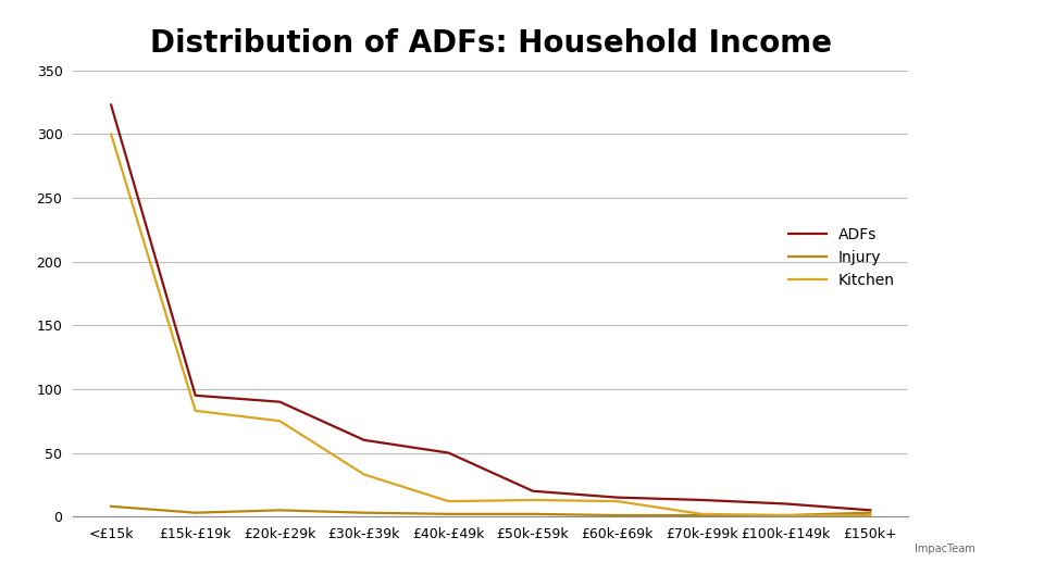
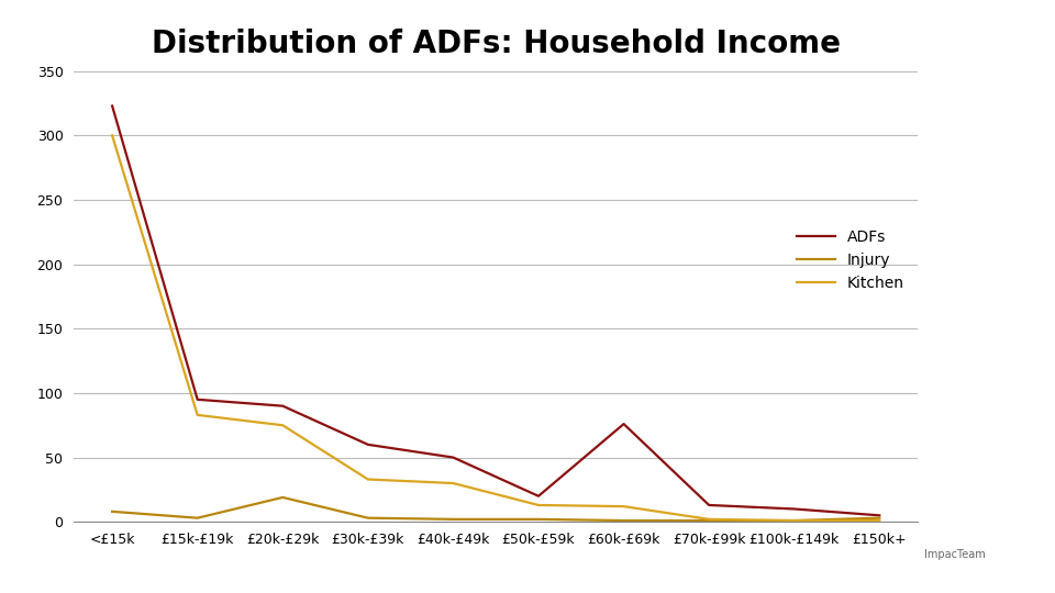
Injury/£20k-£29k: 5 -> 19
Kitchen/£40k-£49k: 12 -> 30
ADFs/£60k-£69k: 15 -> 76
